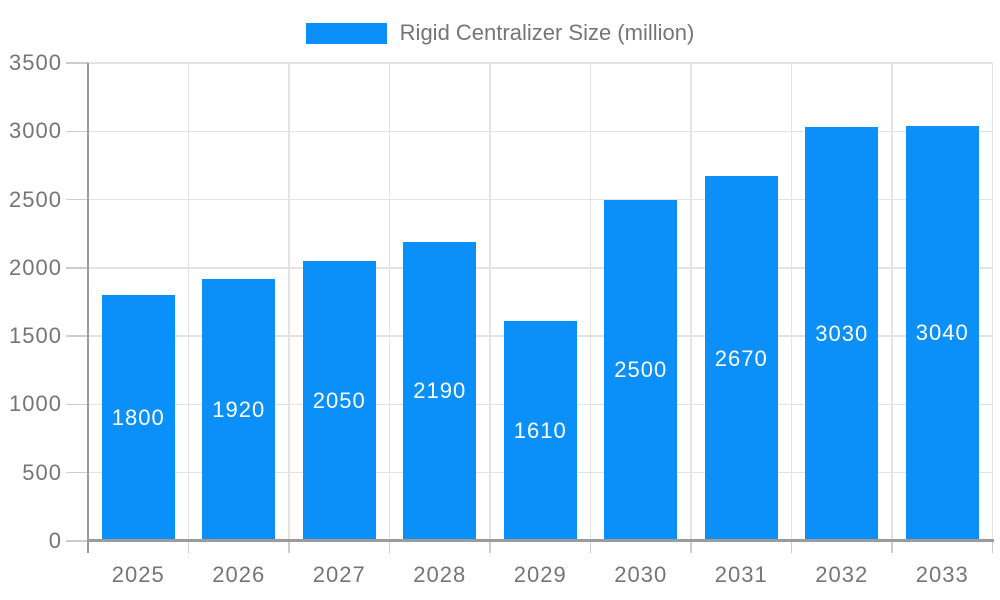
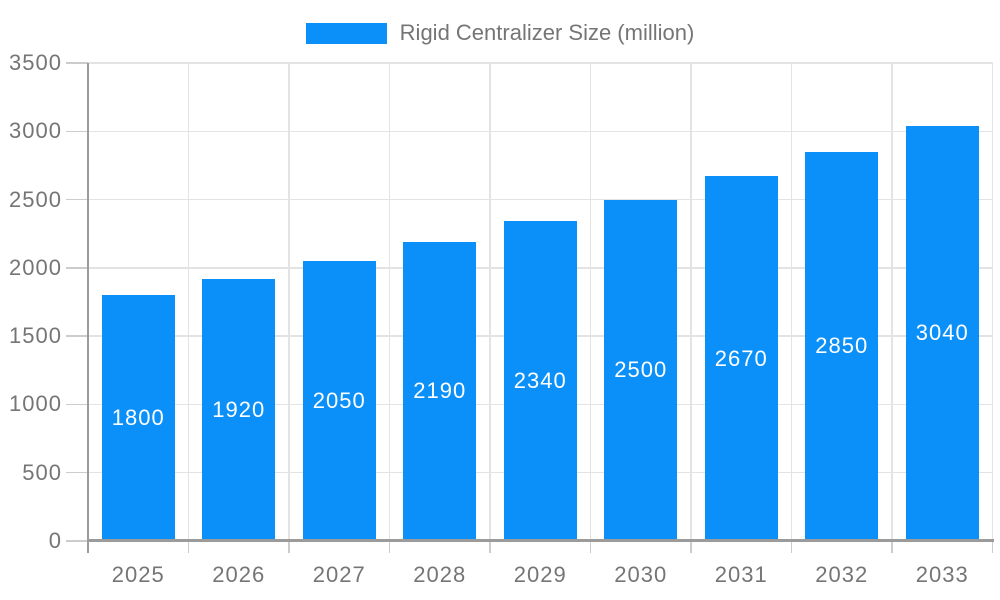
2029: 1610 -> 2340
2032: 3030 -> 2850
